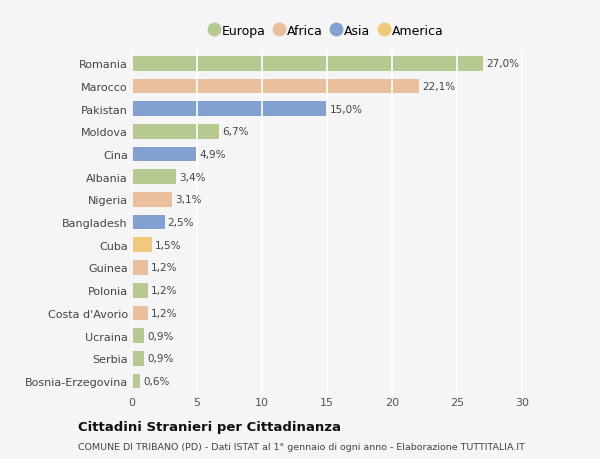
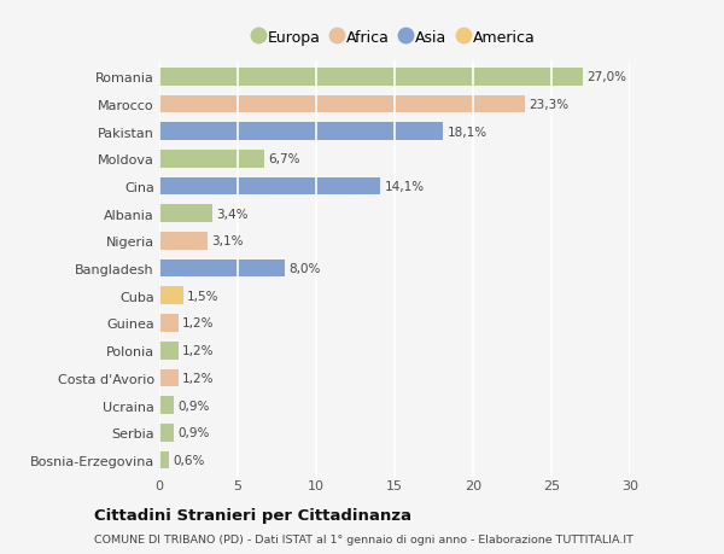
Marocco: 22,1% -> 23,3%
Pakistan: 15,0% -> 18,1%
Cina: 4,9% -> 14,1%
Bangladesh: 2,5% -> 8,0%
